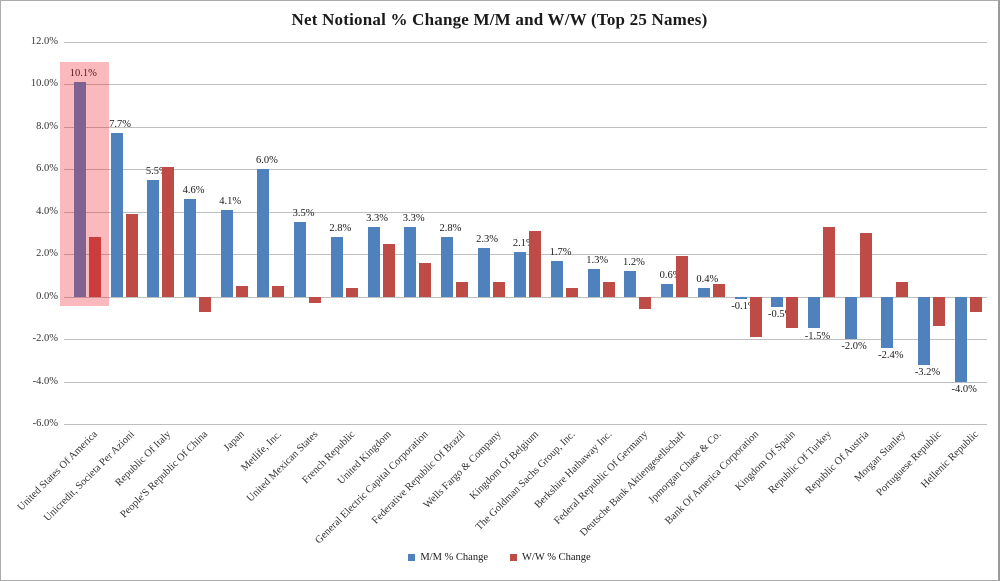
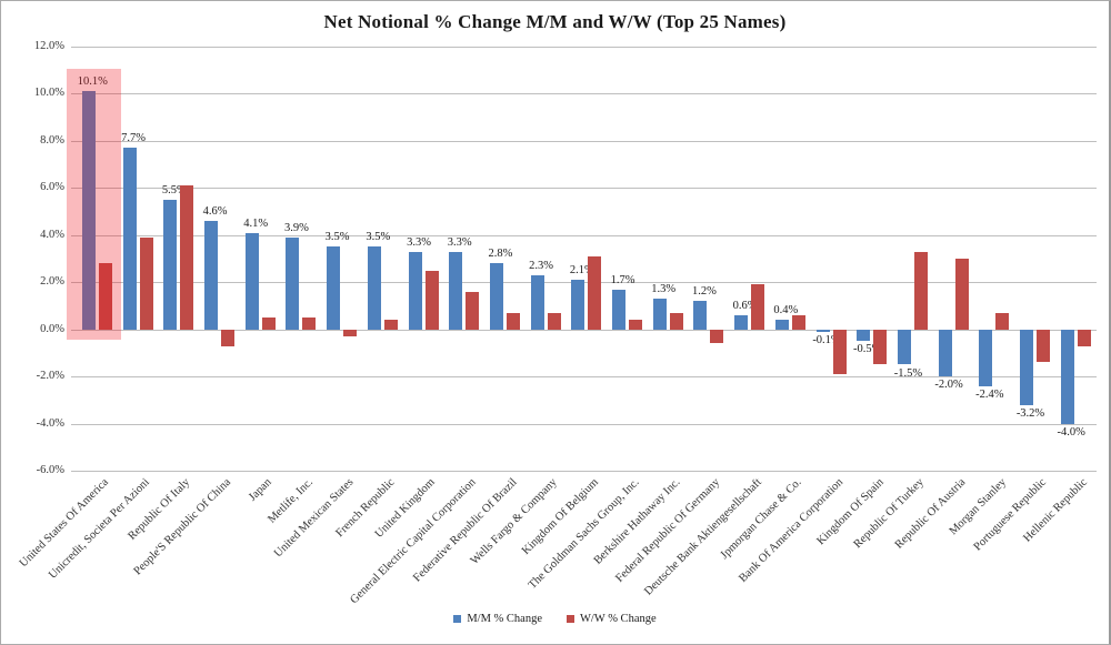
M/M % Change/Metlife, Inc.: 6.0% -> 3.9%
M/M % Change/French Republic: 2.8% -> 3.5%
